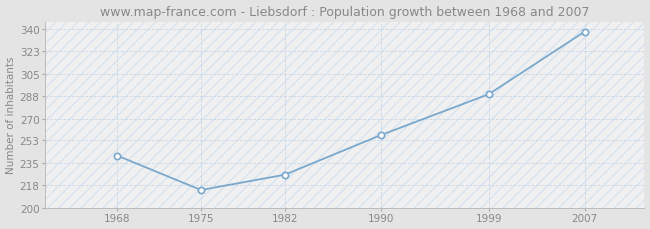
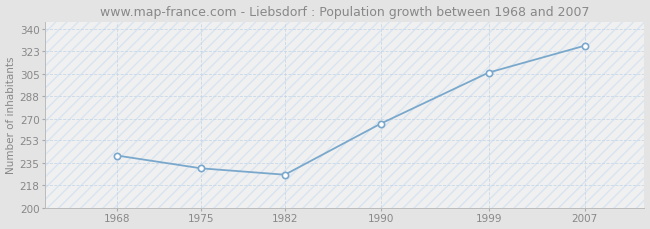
1975: 214 -> 231
1990: 257 -> 266
1999: 289 -> 306
2007: 338 -> 327
